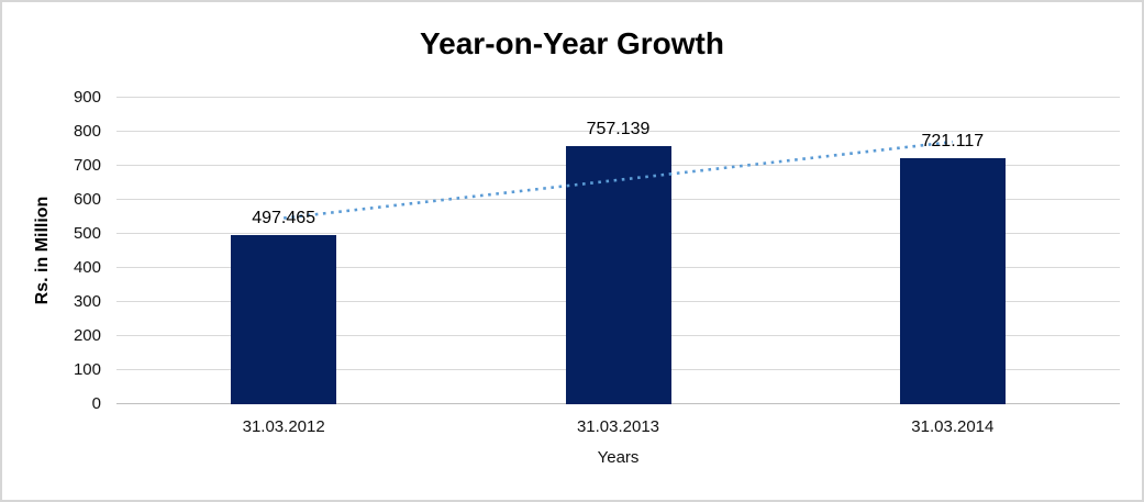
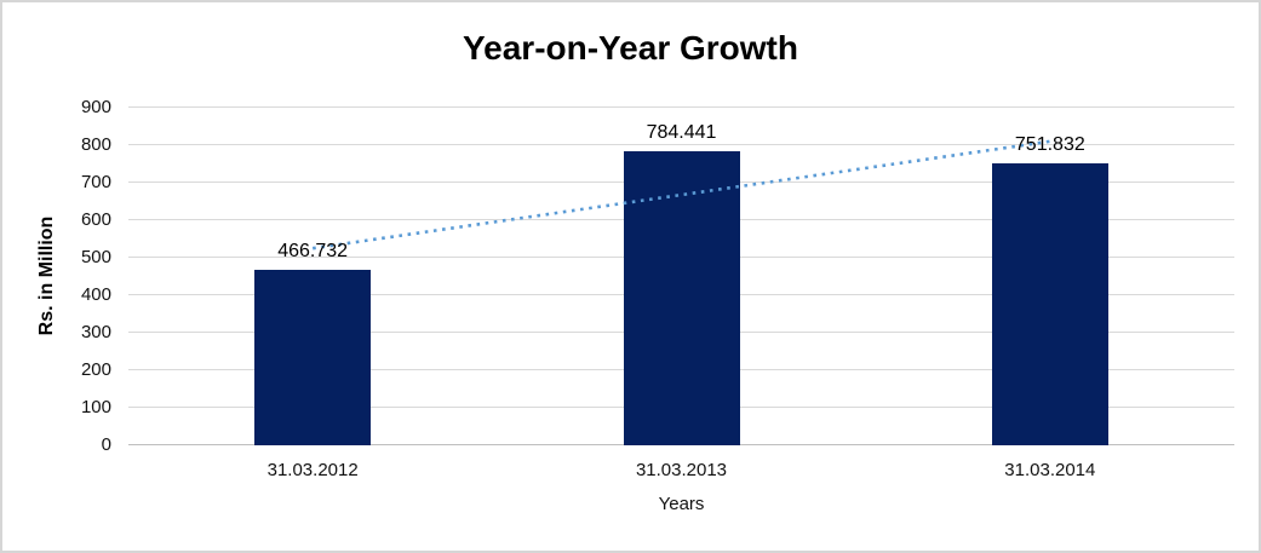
31.03.2012: 497.465 -> 466.732
31.03.2013: 757.139 -> 784.441
31.03.2014: 721.117 -> 751.832
